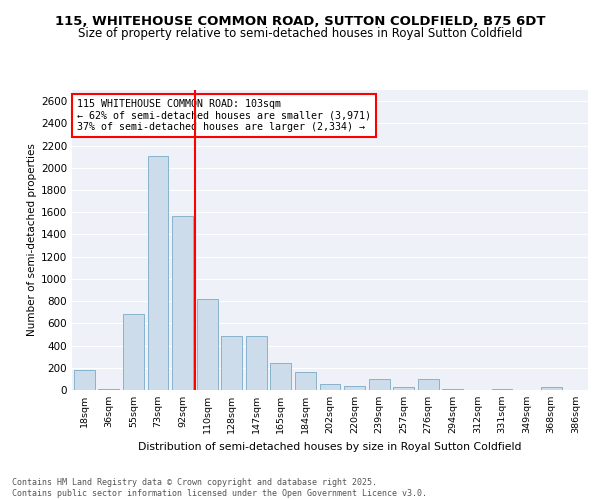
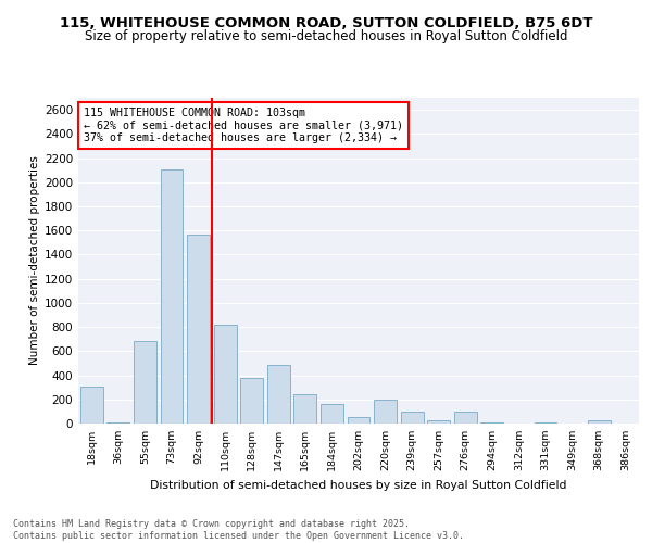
18sqm: 180 -> 310
128sqm: 490 -> 380
220sqm: 40 -> 200
